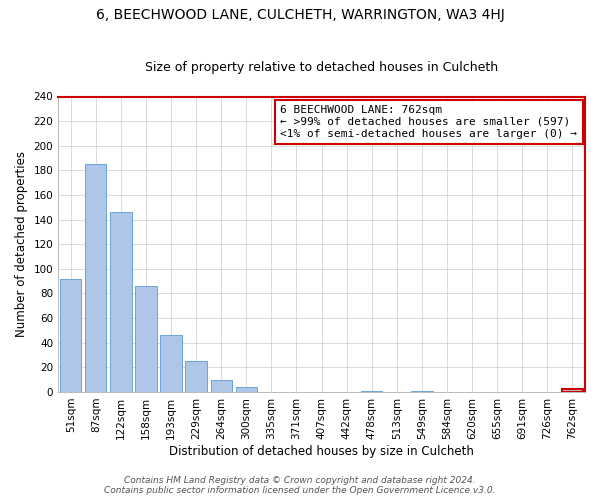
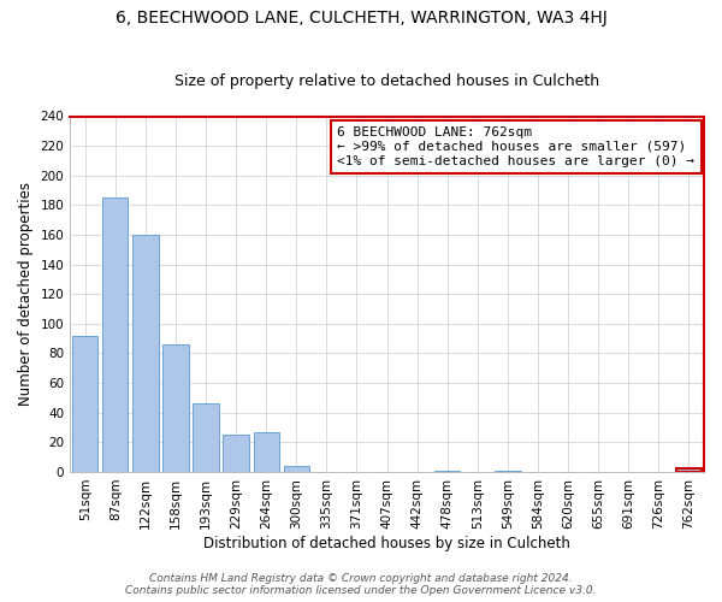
122sqm: 146 -> 160
264sqm: 10 -> 27
